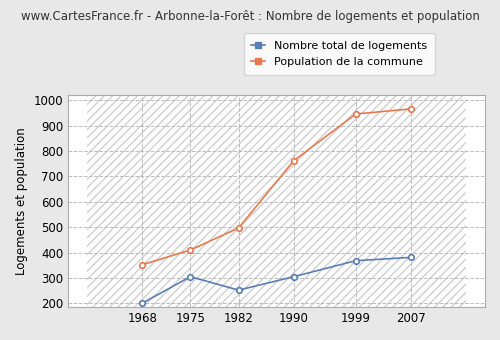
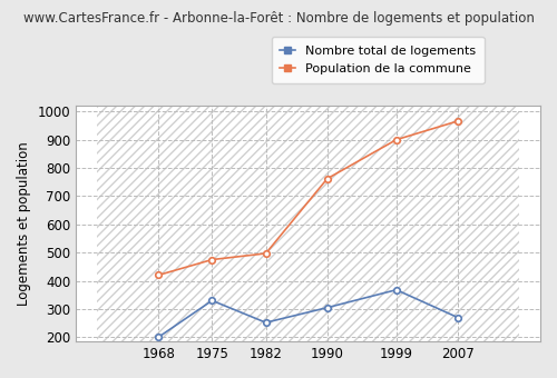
Population de la commune/1968: 352 -> 420
Nombre total de logements/1975: 305 -> 330
Population de la commune/1975: 410 -> 475
Population de la commune/1999: 946 -> 900
Nombre total de logements/2007: 381 -> 270
